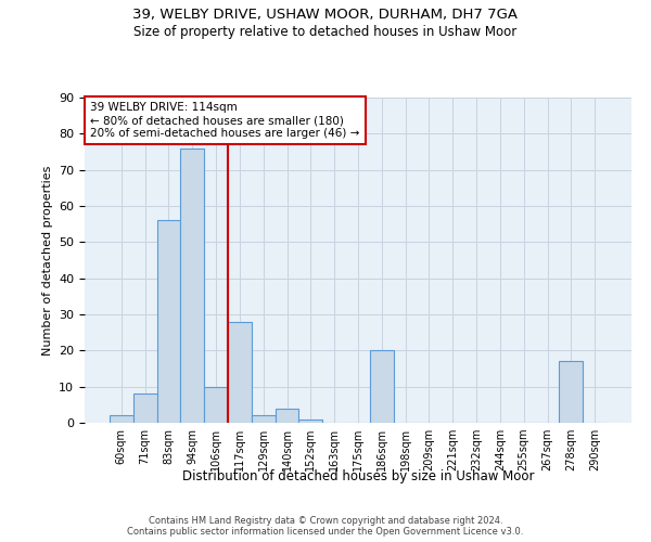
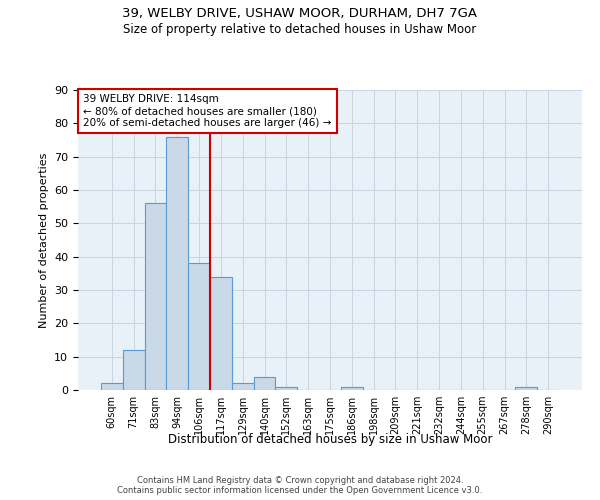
71sqm: 8 -> 12
106sqm: 10 -> 38
117sqm: 28 -> 34
186sqm: 20 -> 1
278sqm: 17 -> 1
